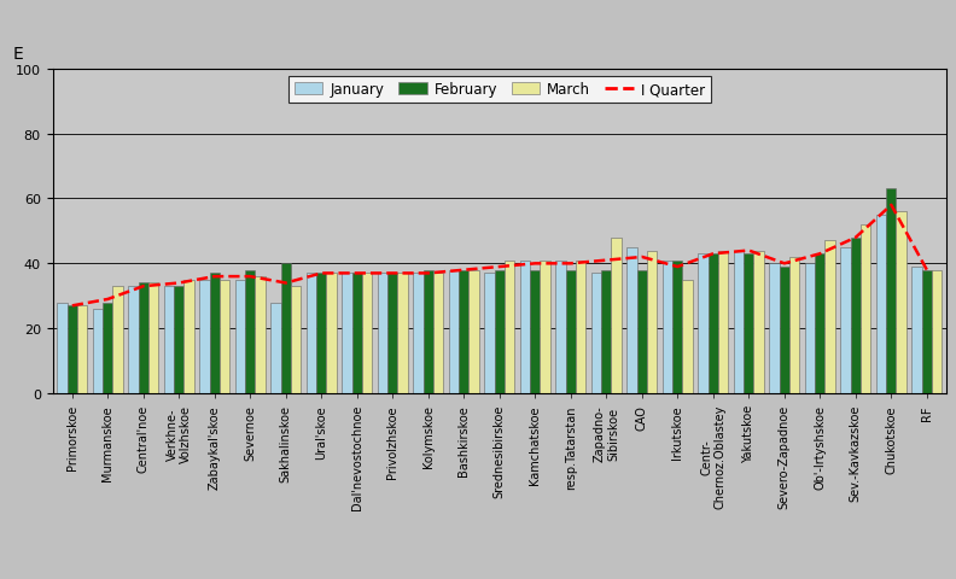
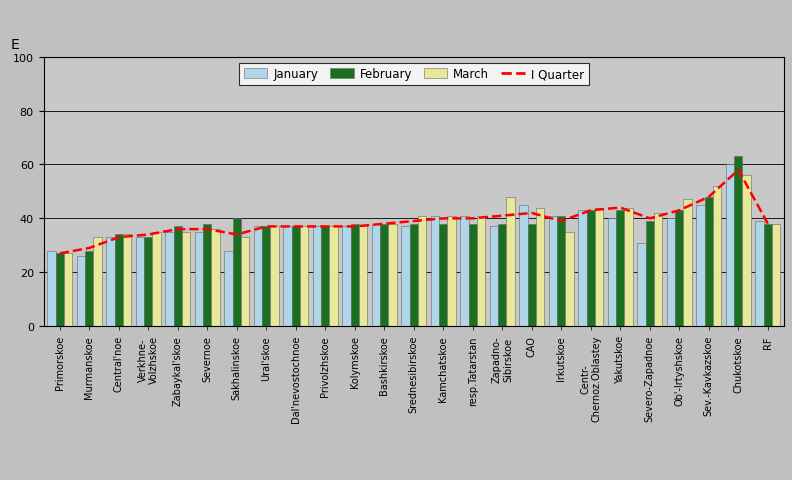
January/Yakutskoe: 44 -> 40
January/Severo-Zapadnoe: 40 -> 31
January/Chukotskoe: 55 -> 60
